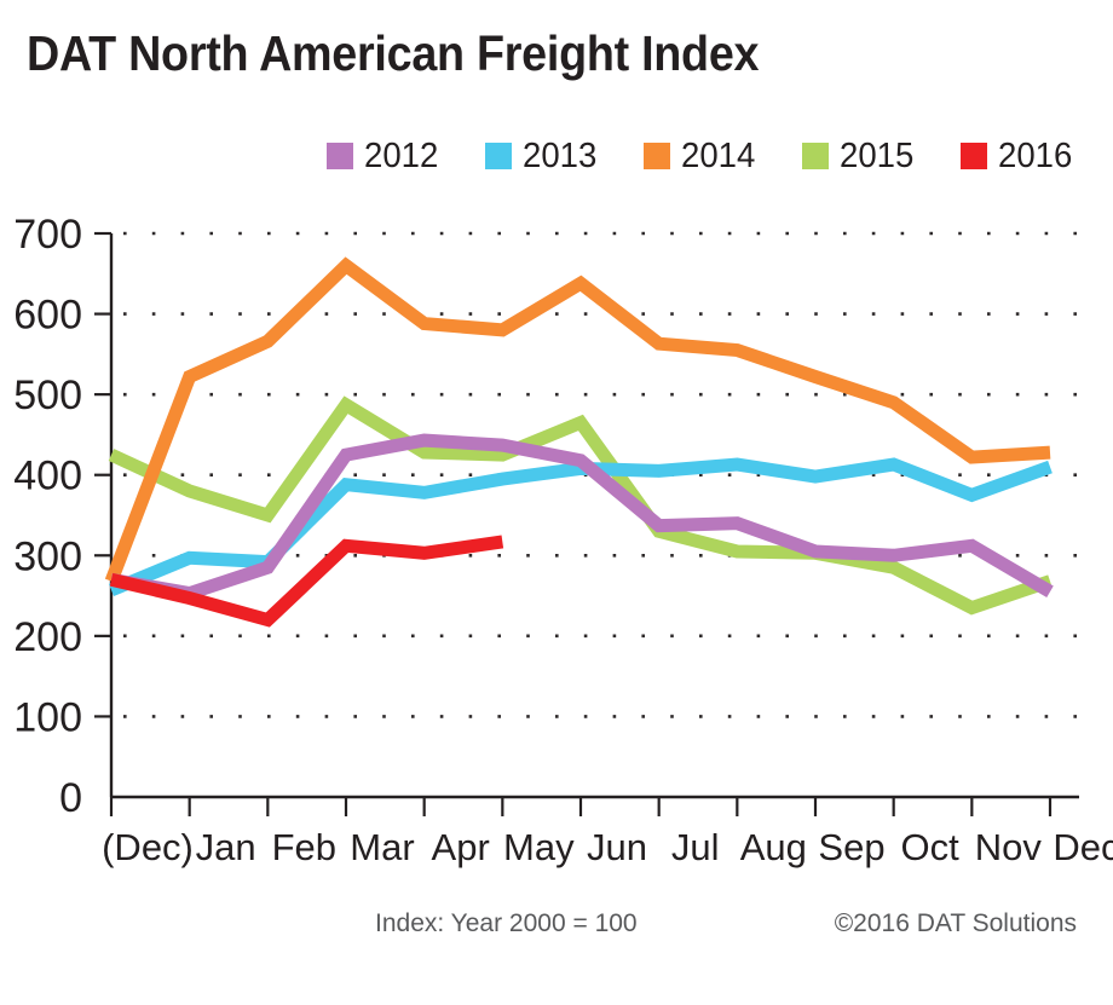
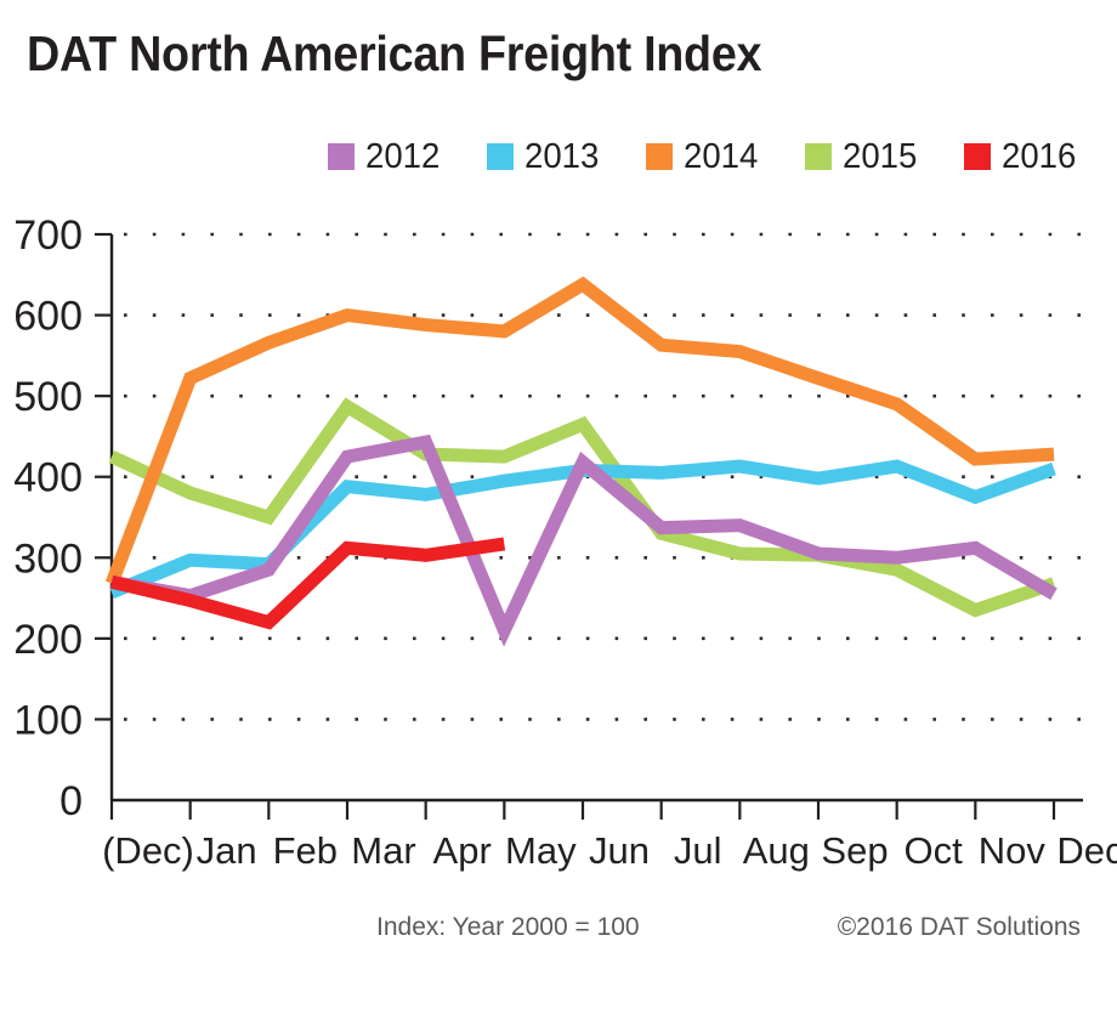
2014/Mar: 660 -> 600
2012/May: 440 -> 210
